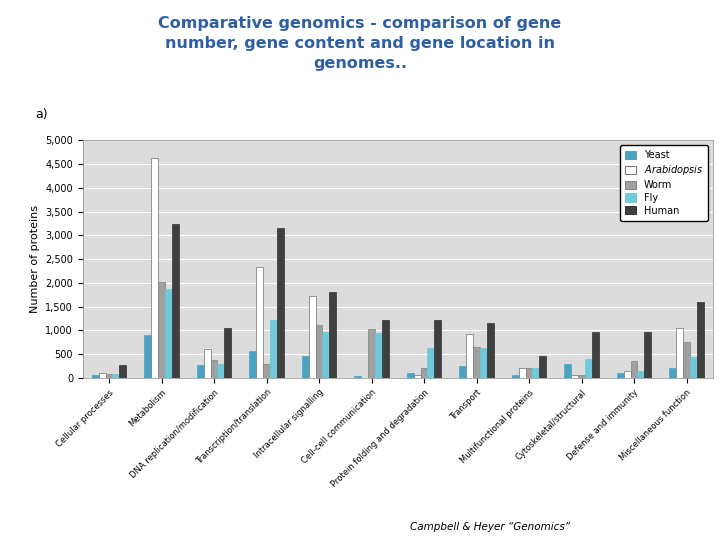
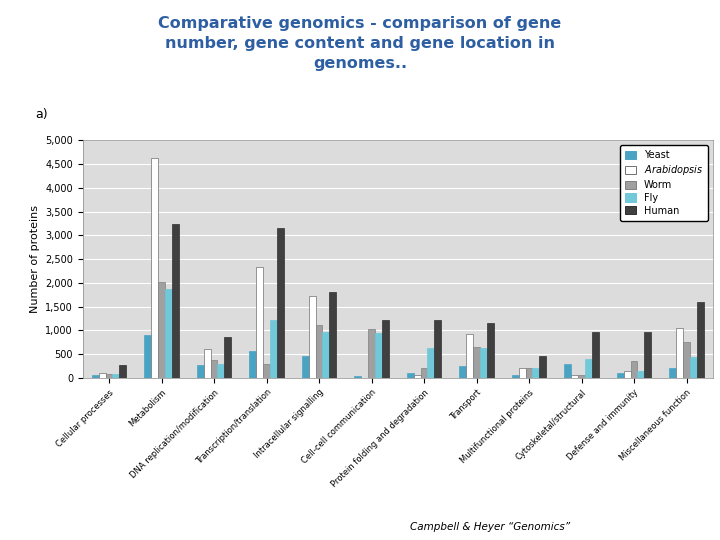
Human/DNA replication/modification: 1,050 -> 870
